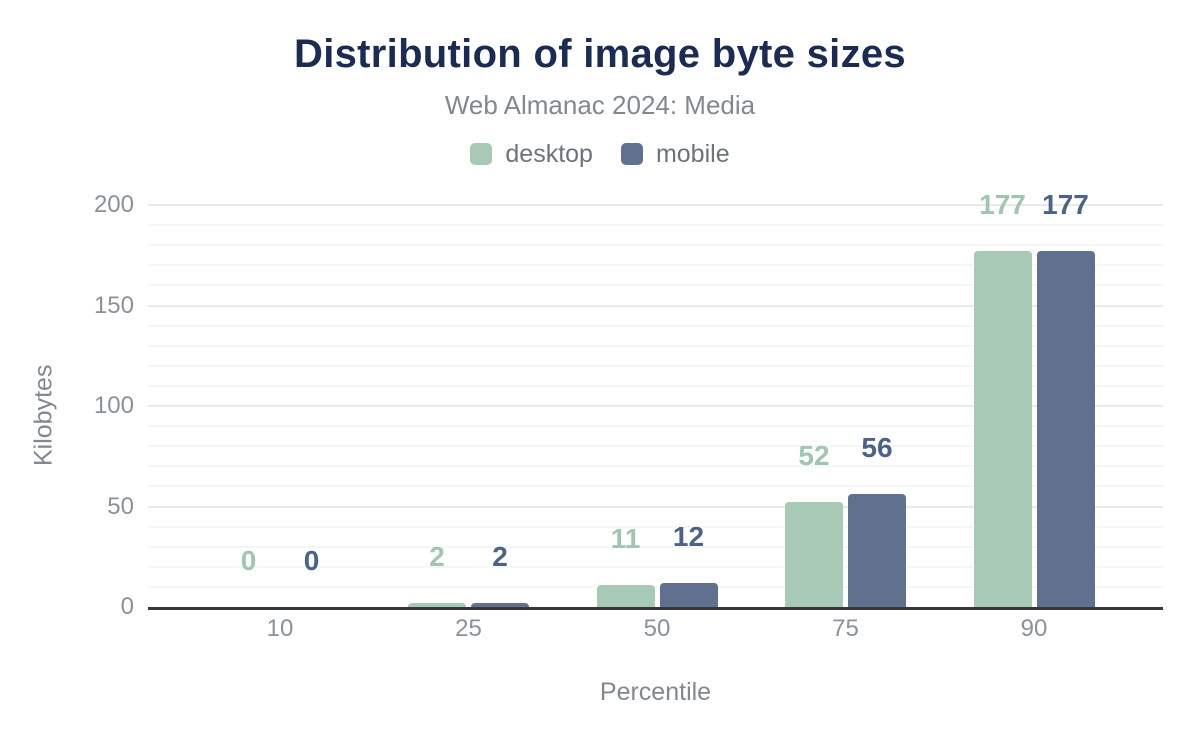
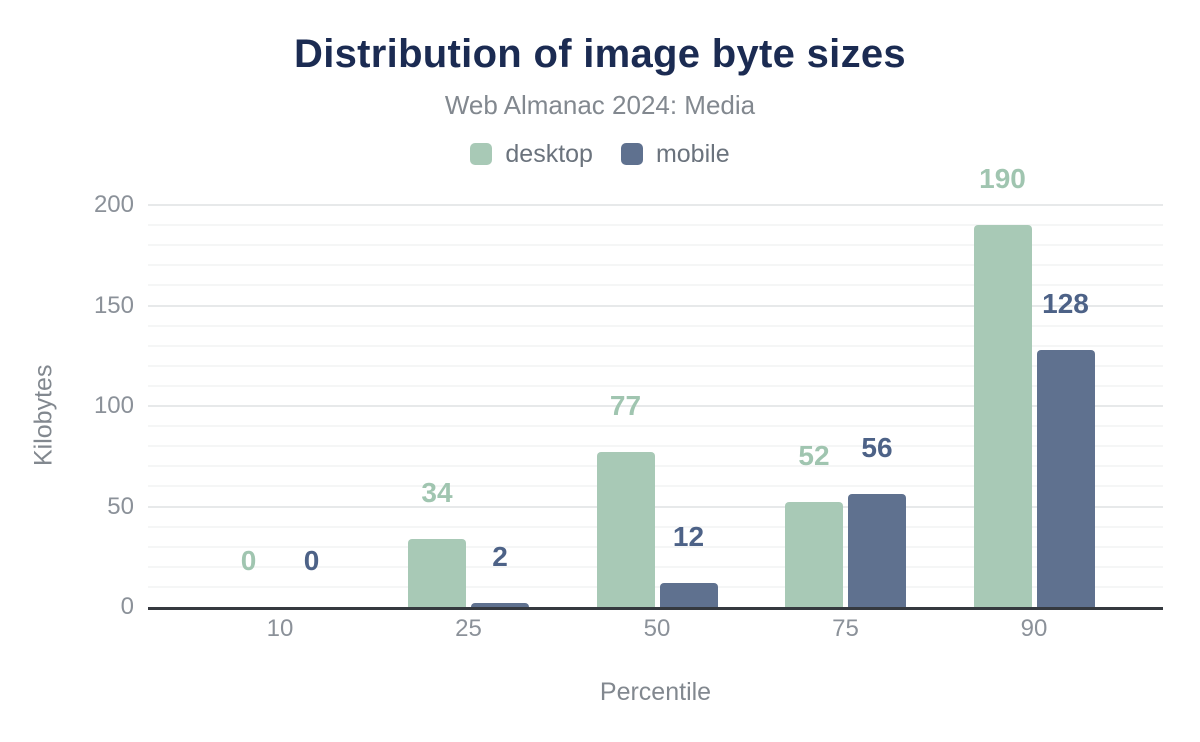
desktop/25: 2 -> 34
desktop/50: 11 -> 77
desktop/90: 177 -> 190
mobile/90: 177 -> 128
